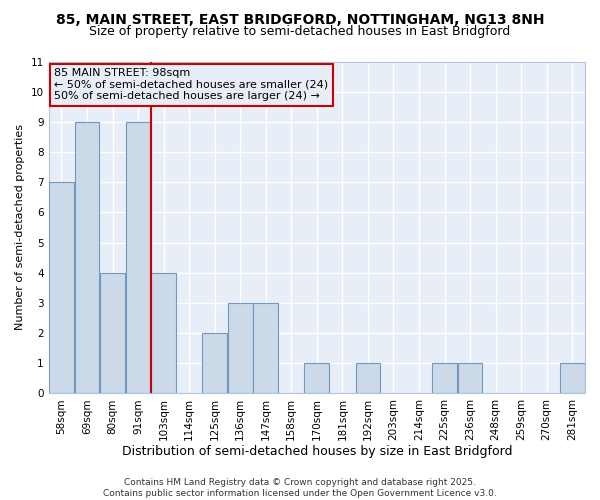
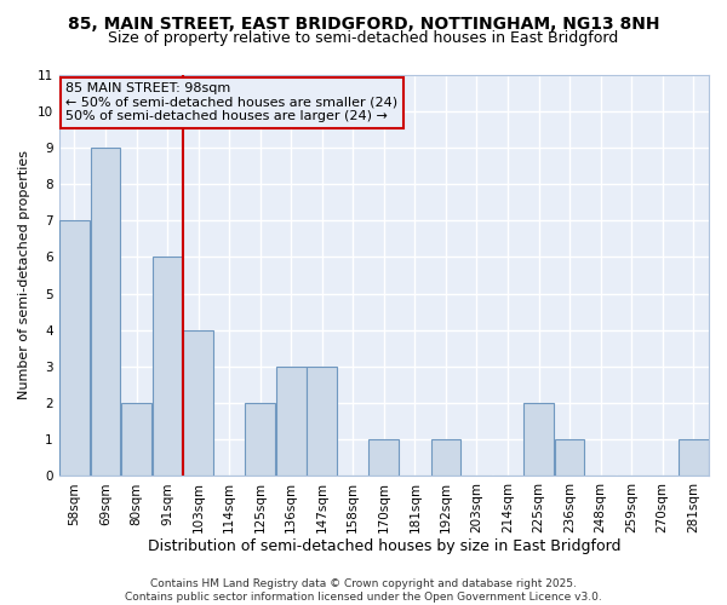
80sqm: 4 -> 2
91sqm: 9 -> 6
225sqm: 1 -> 2
